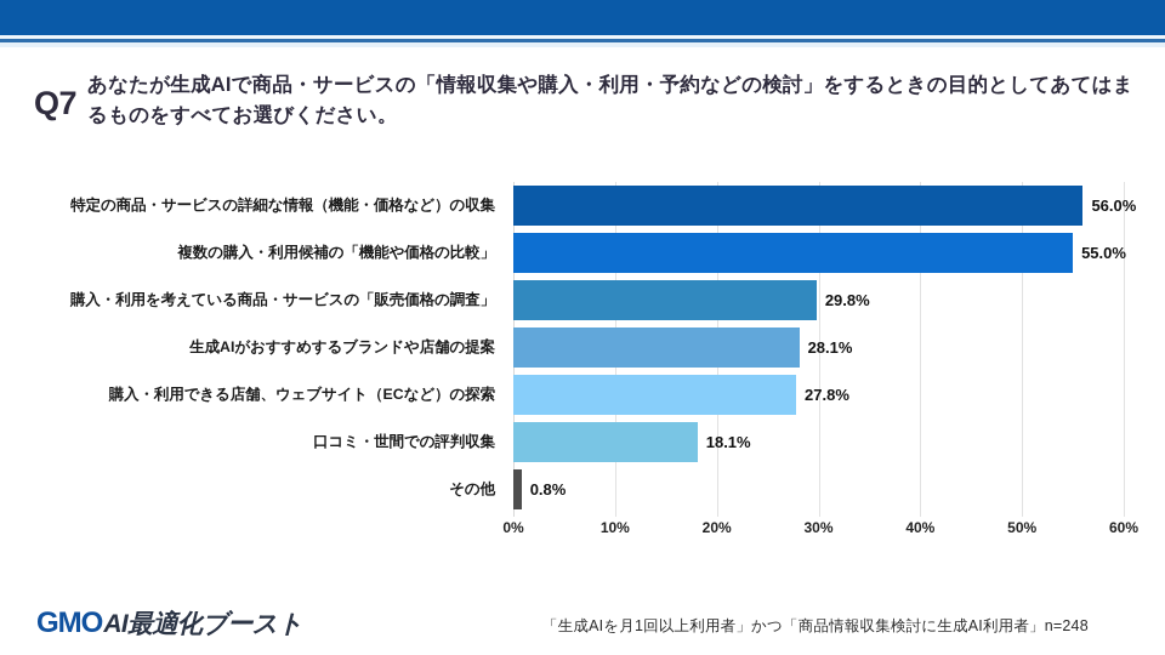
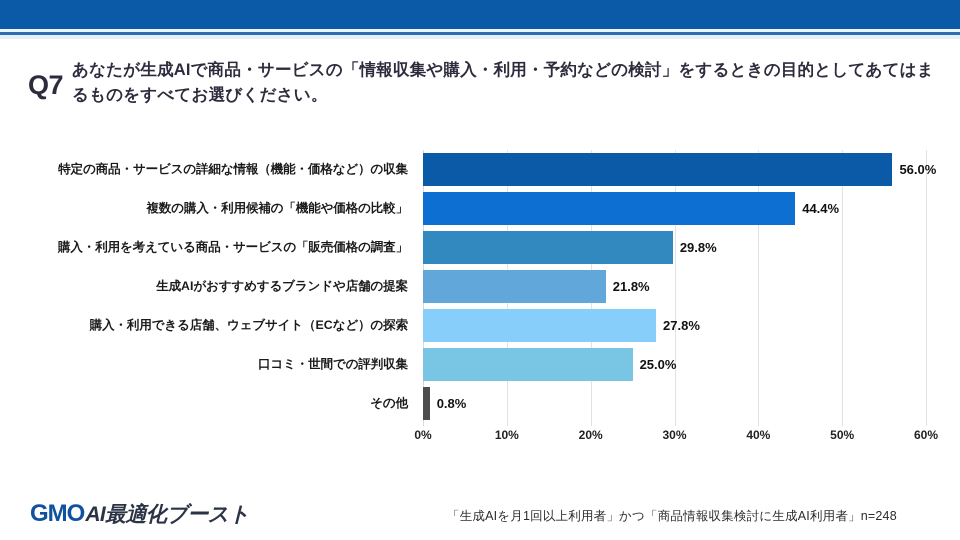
複数の購入・利用候補の「機能や価格の比較」: 55.0% -> 44.4%
生成AIがおすすめするブランドや店舗の提案: 28.1% -> 21.8%
口コミ・世間での評判収集: 18.1% -> 25.0%
